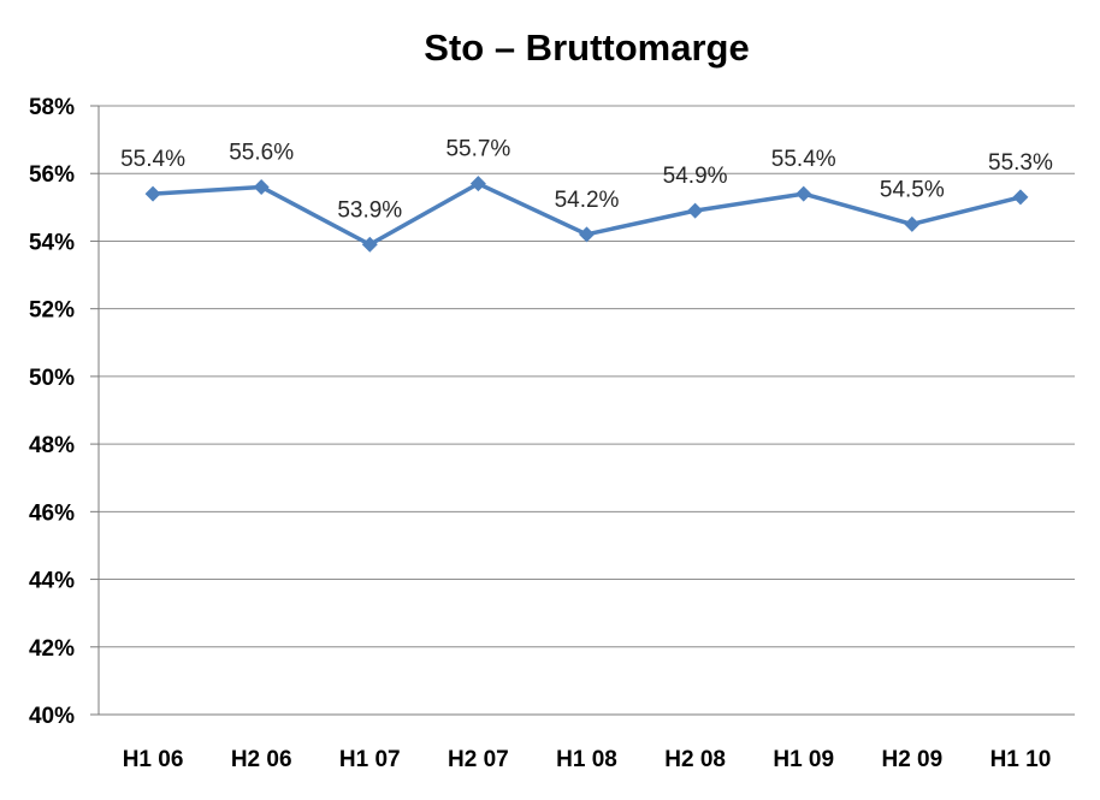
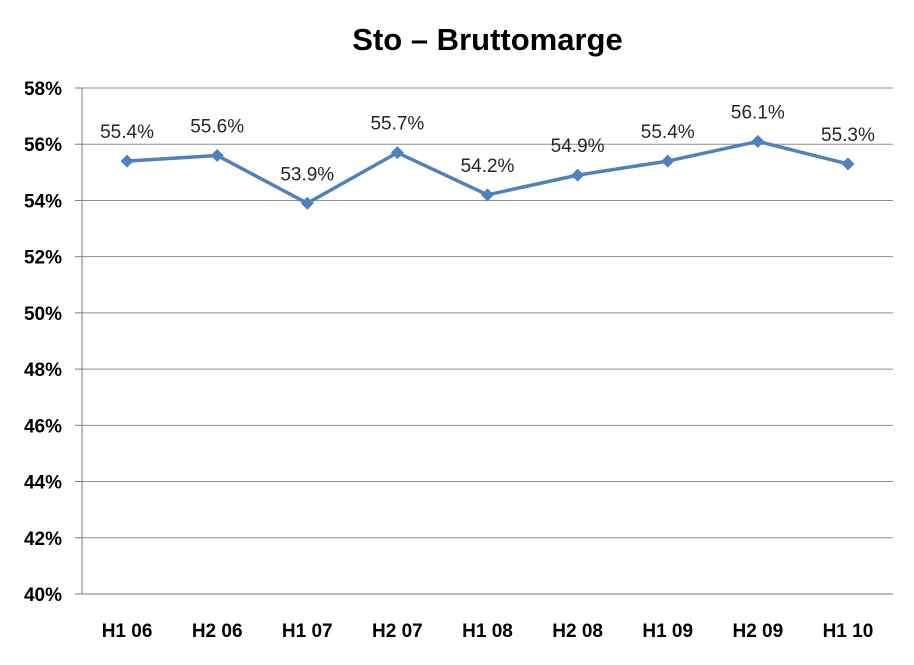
H2 09: 54.5% -> 56.1%
